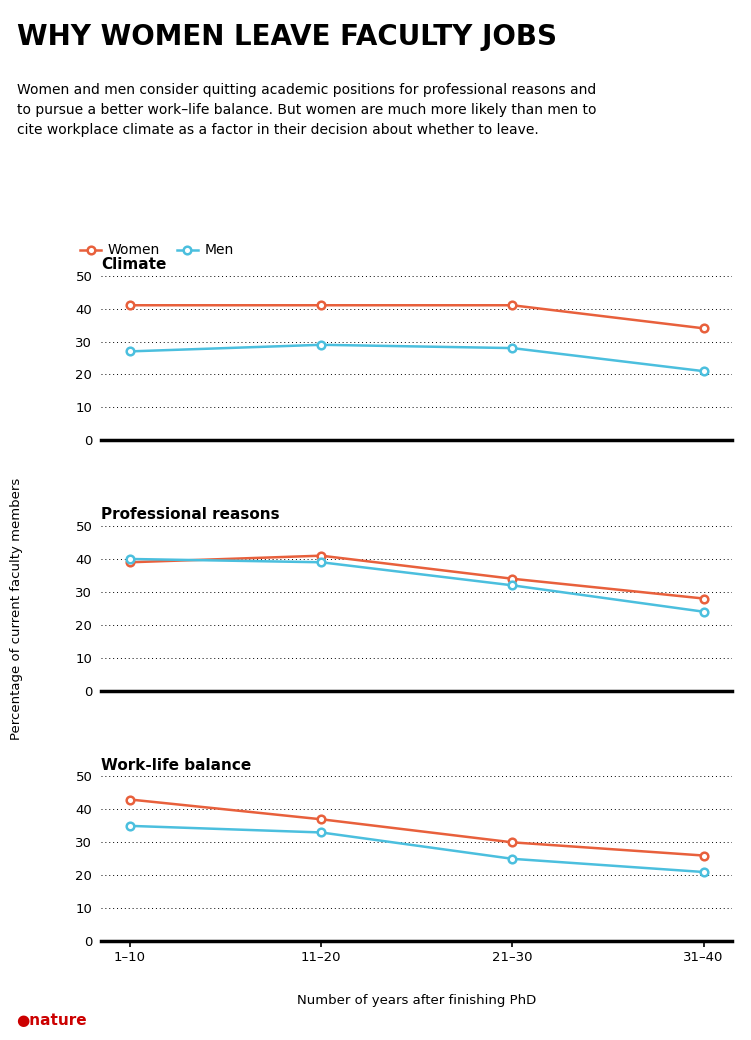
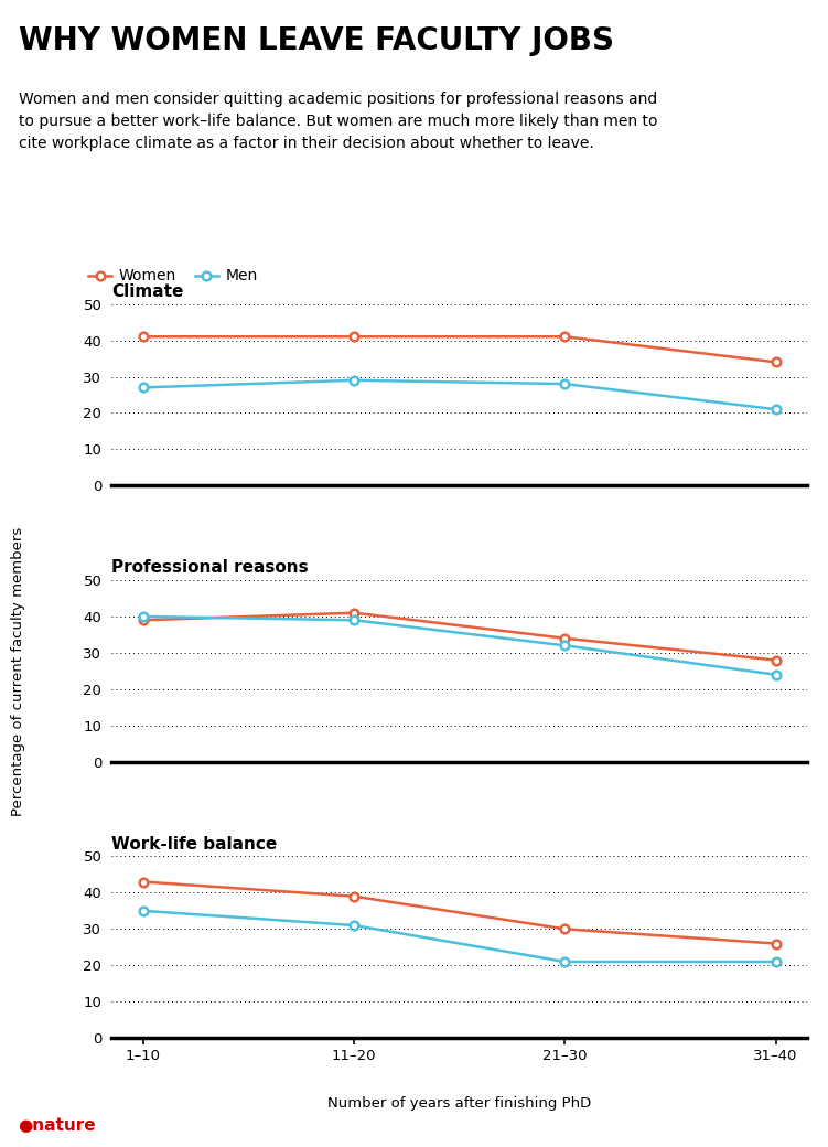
Work-life balance/Women/11–20: 37 -> 39
Work-life balance/Men/11–20: 33 -> 31
Work-life balance/Men/21–30: 25 -> 21
